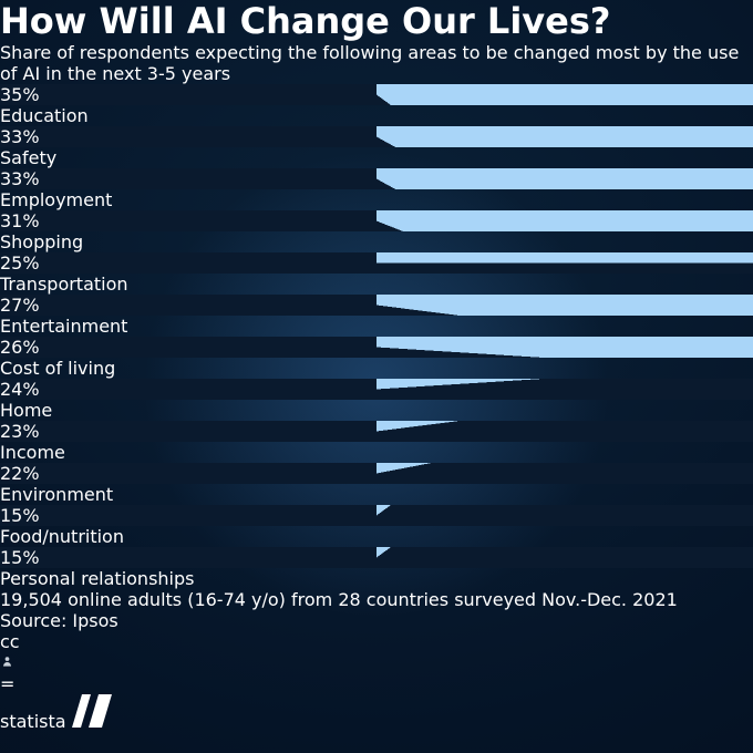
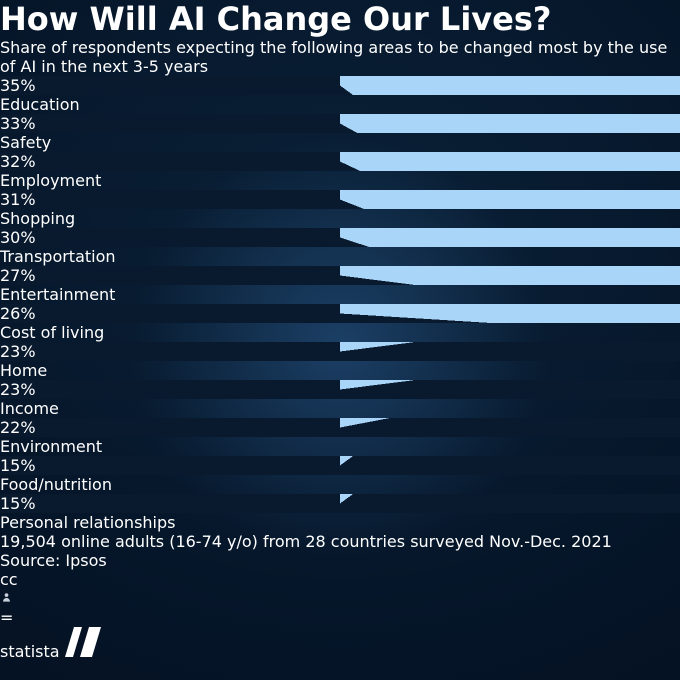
Employment: 33% -> 32%
Transportation: 25% -> 30%
Home: 24% -> 23%
